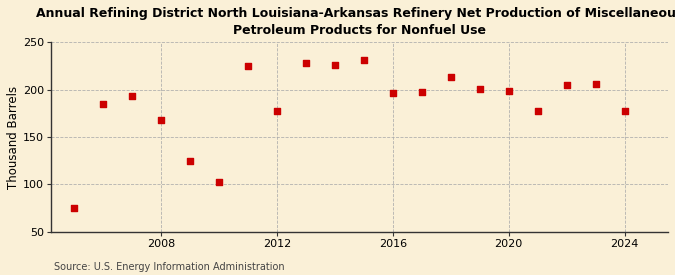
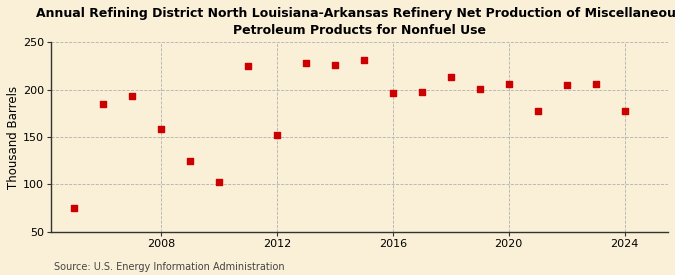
2008: 168 -> 158
2012: 177 -> 152
2020: 199 -> 206
